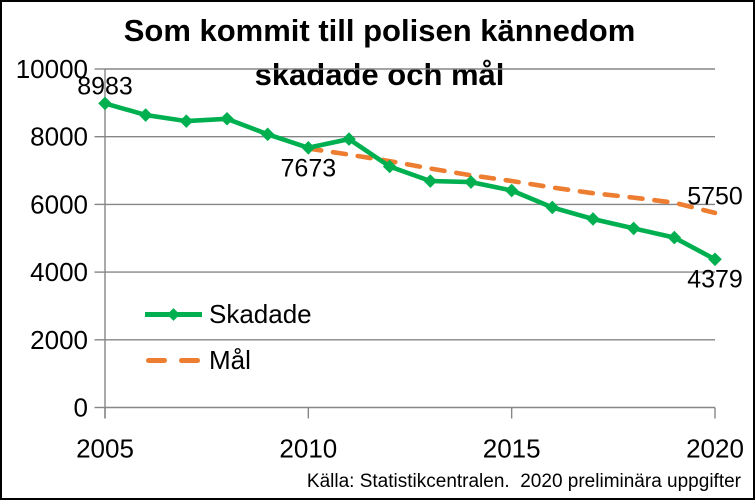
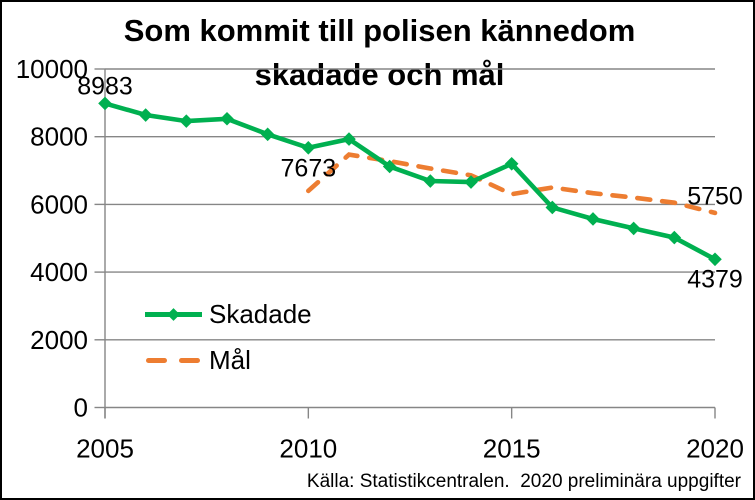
Mål/2010: 7600 -> 6400
Skadade/2015: 6400 -> 7200
Mål/2015: 6700 -> 6300
